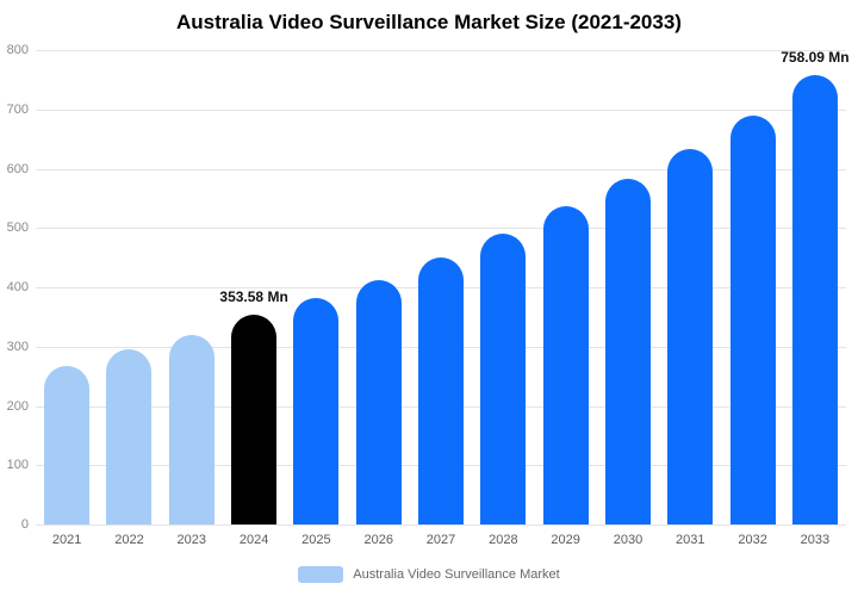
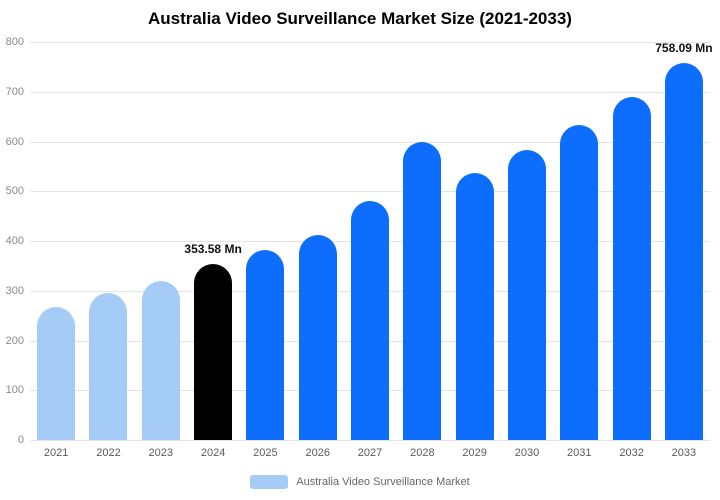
2027: 450 -> 480
2028: 490 -> 600
